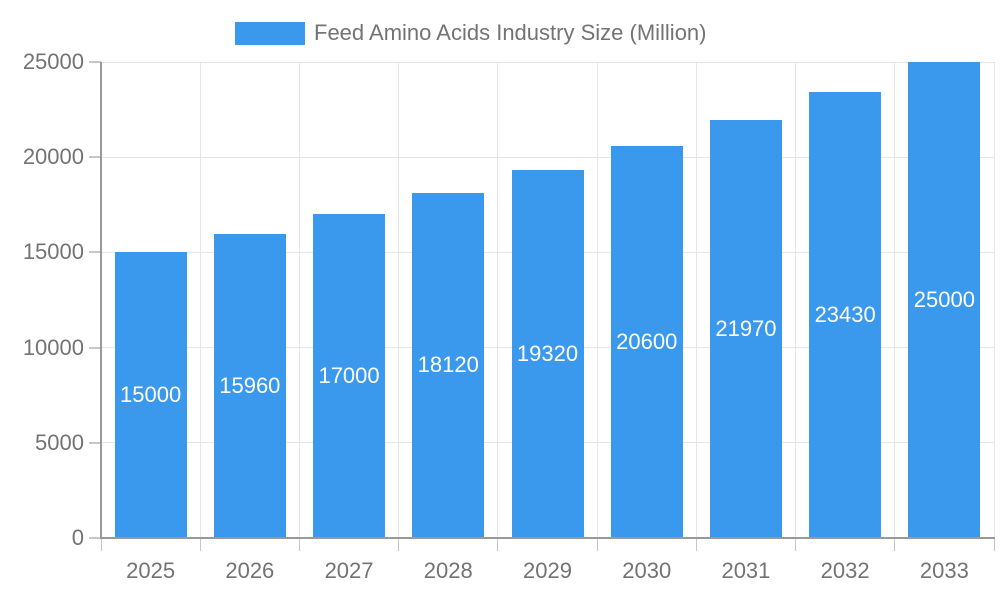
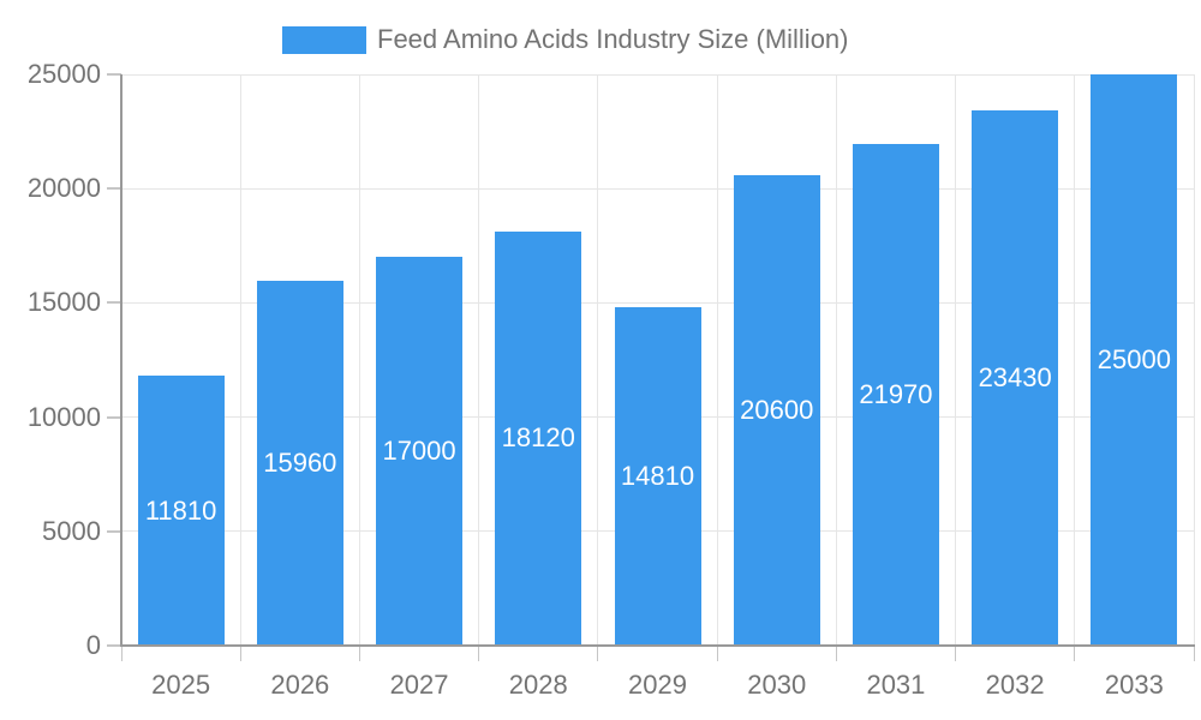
2025: 15000 -> 11810
2029: 19320 -> 14810
